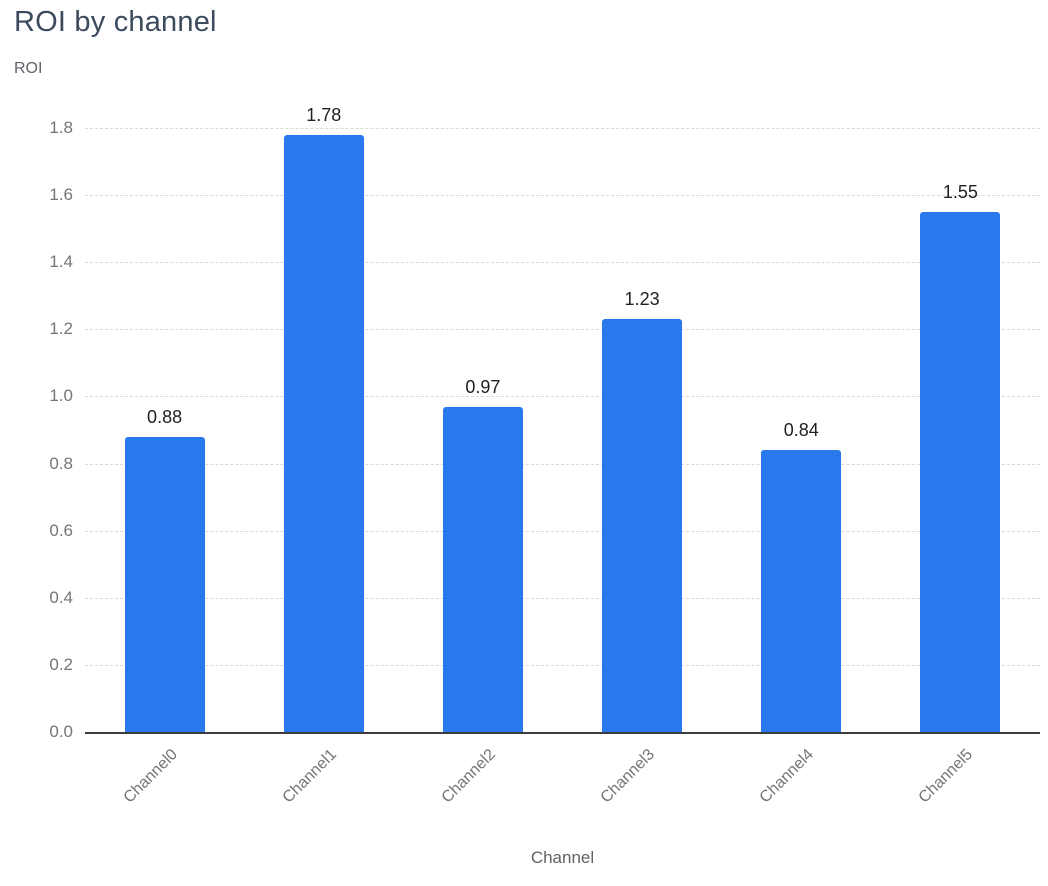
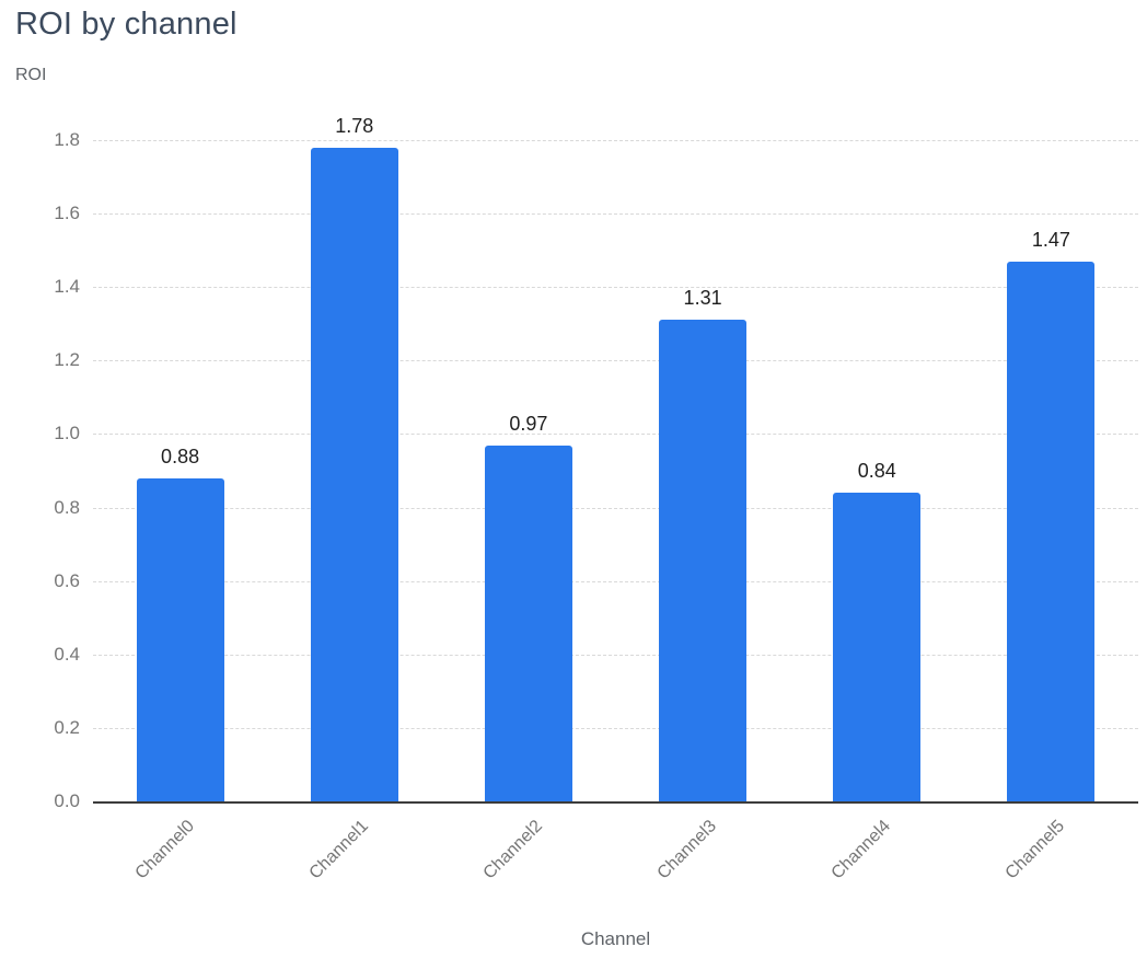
Channel3: 1.23 -> 1.31
Channel5: 1.55 -> 1.47
